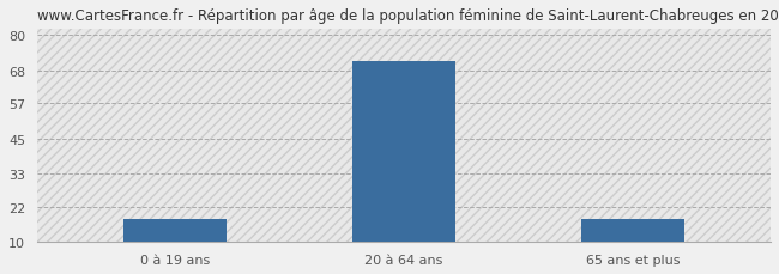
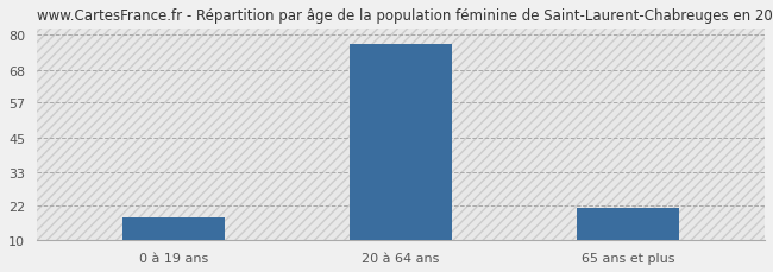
20 à 64 ans: 71 -> 77
65 ans et plus: 18 -> 21
